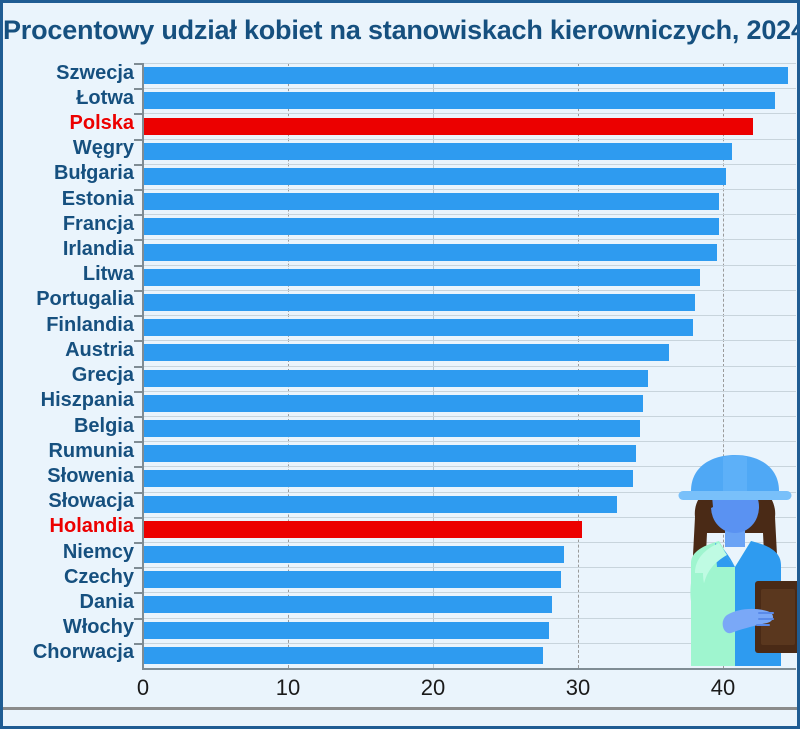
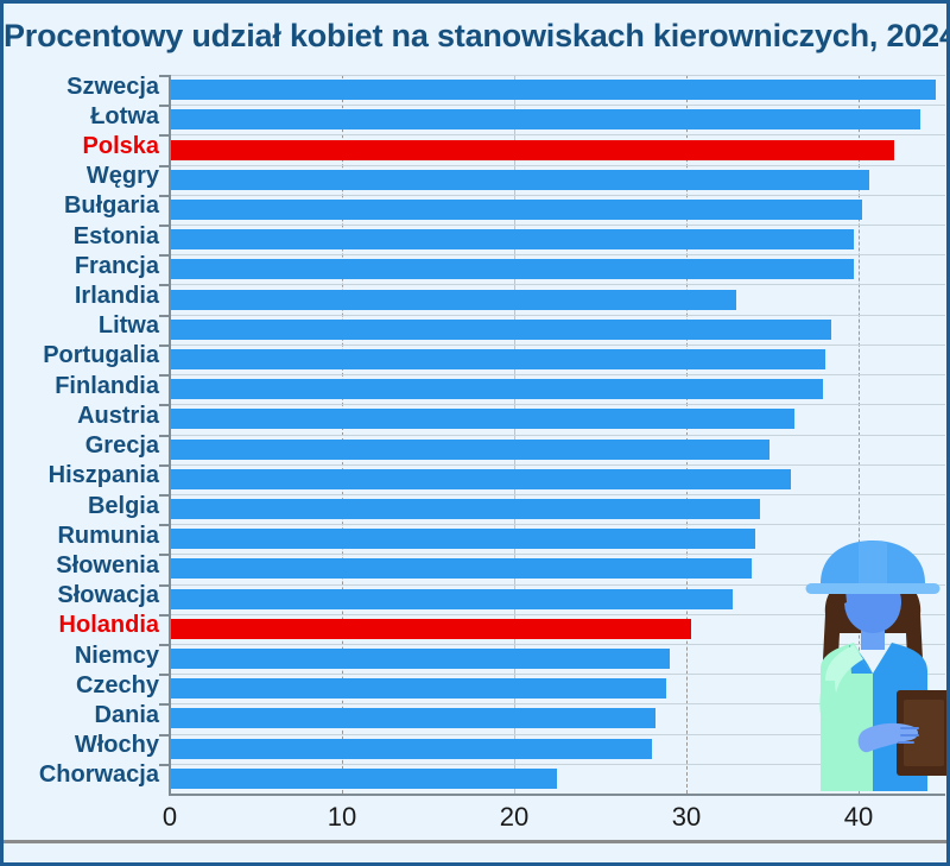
Irlandia: 39.6 -> 32.9
Hiszpania: 34.5 -> 36.1
Chorwacja: 27.6 -> 22.5
